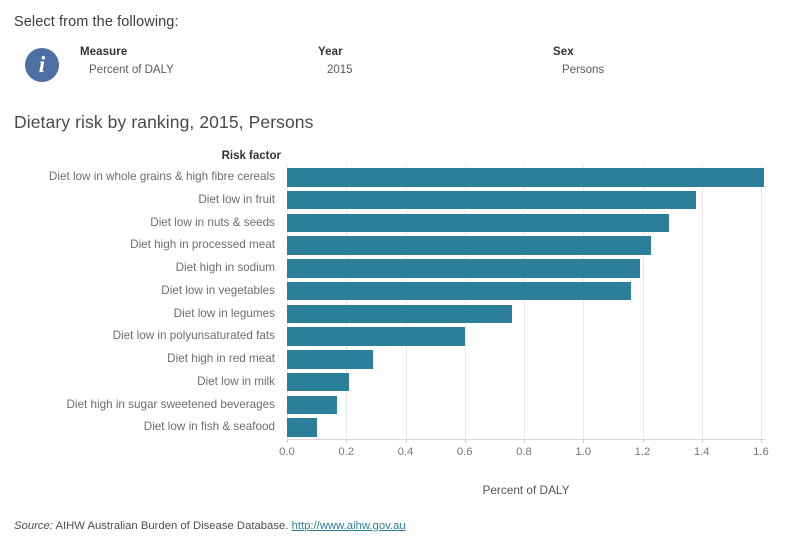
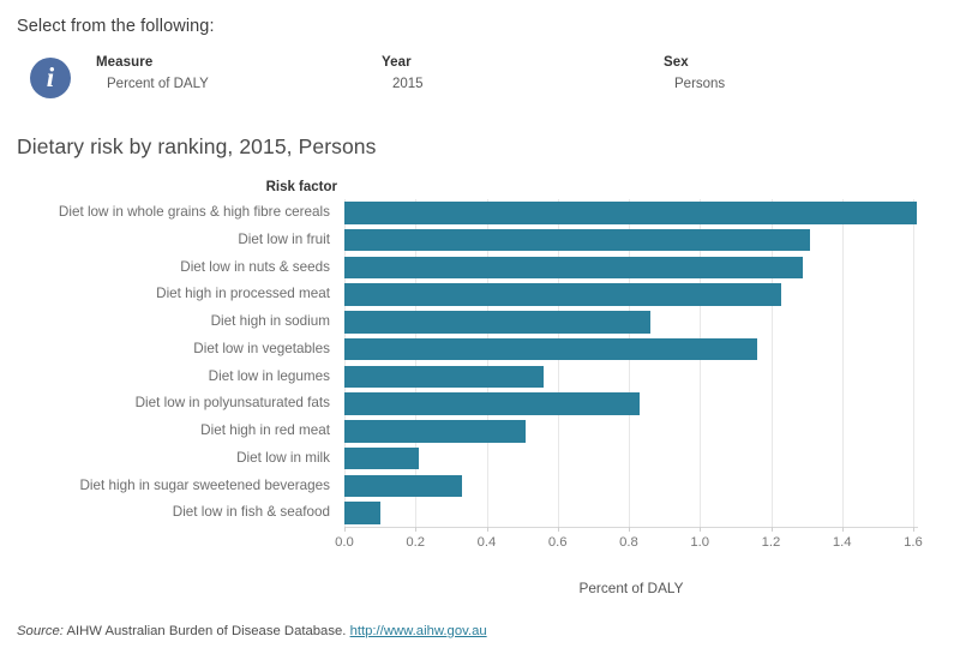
Diet low in fruit: 1.38 -> 1.31
Diet high in sodium: 1.19 -> 0.86
Diet low in legumes: 0.76 -> 0.56
Diet low in polyunsaturated fats: 0.60 -> 0.83
Diet high in red meat: 0.29 -> 0.51
Diet high in sugar sweetened beverages: 0.17 -> 0.33
